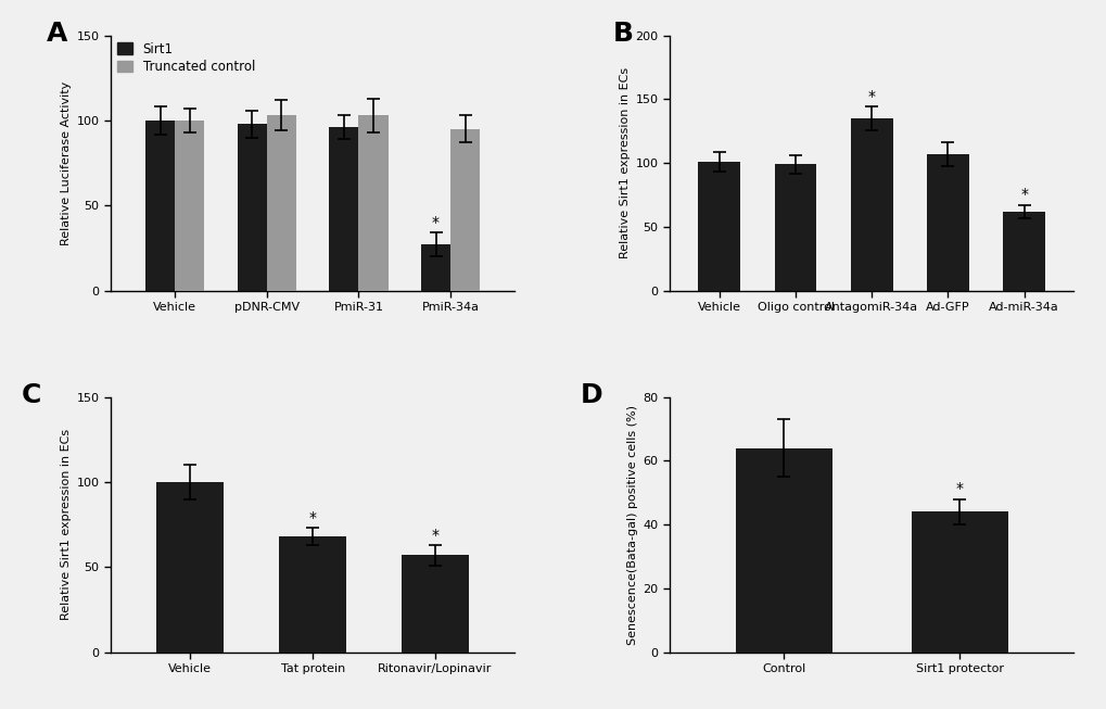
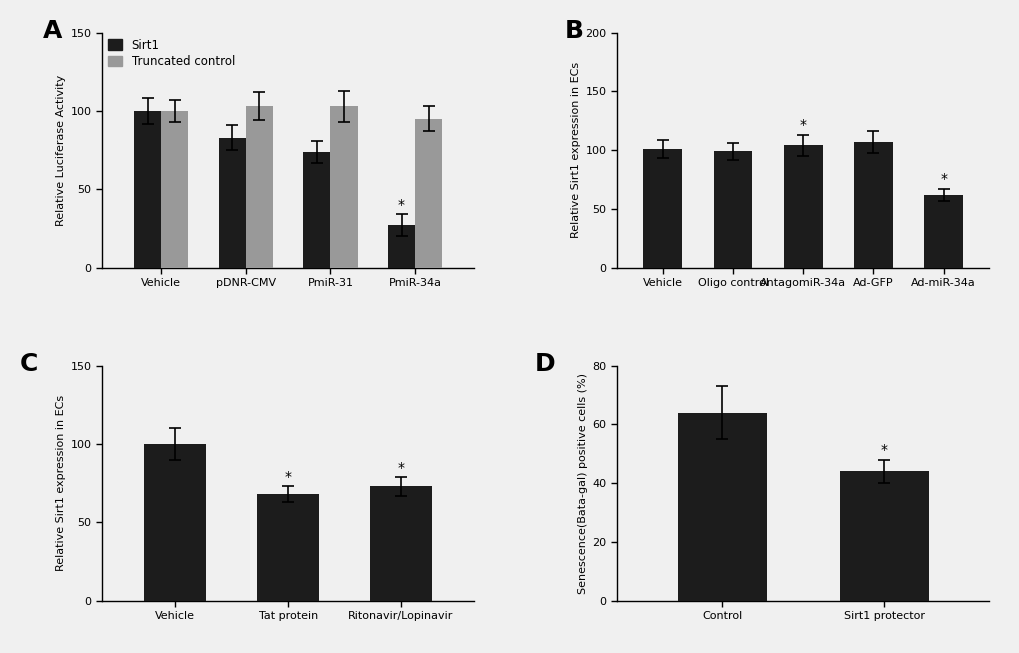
Sirt1/pDNR-CMV: 98 -> 83
Sirt1/PmiR-31: 96 -> 74
AntagomiR-34a: 135 -> 104
Ritonavir/Lopinavir: 57 -> 73
